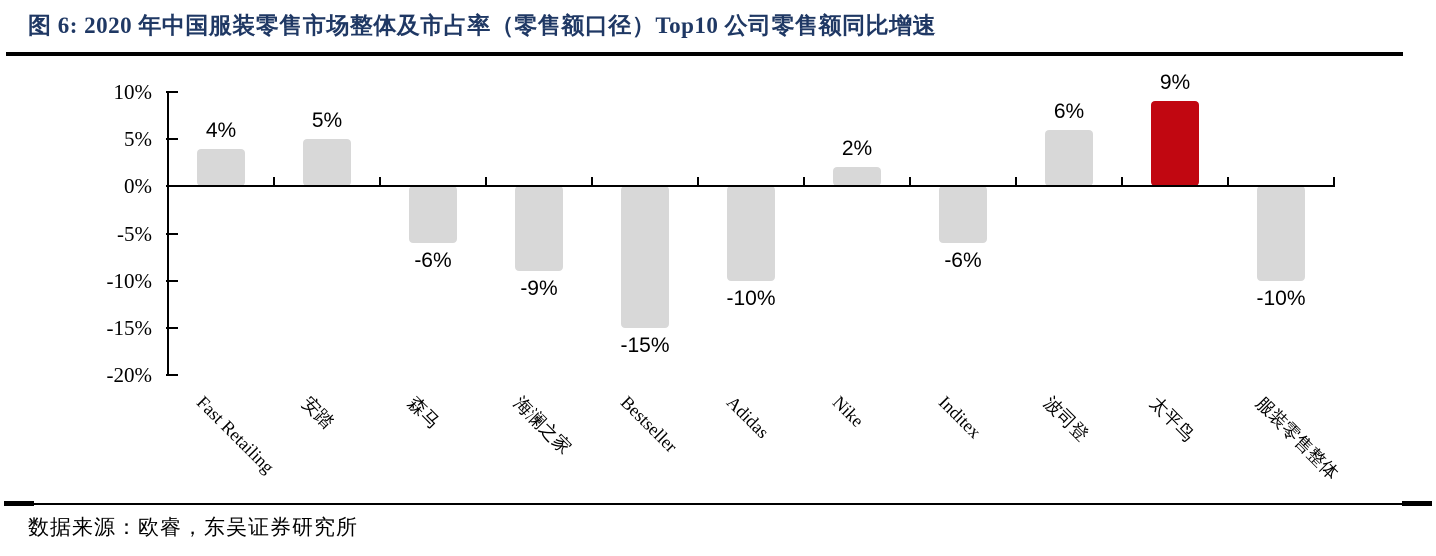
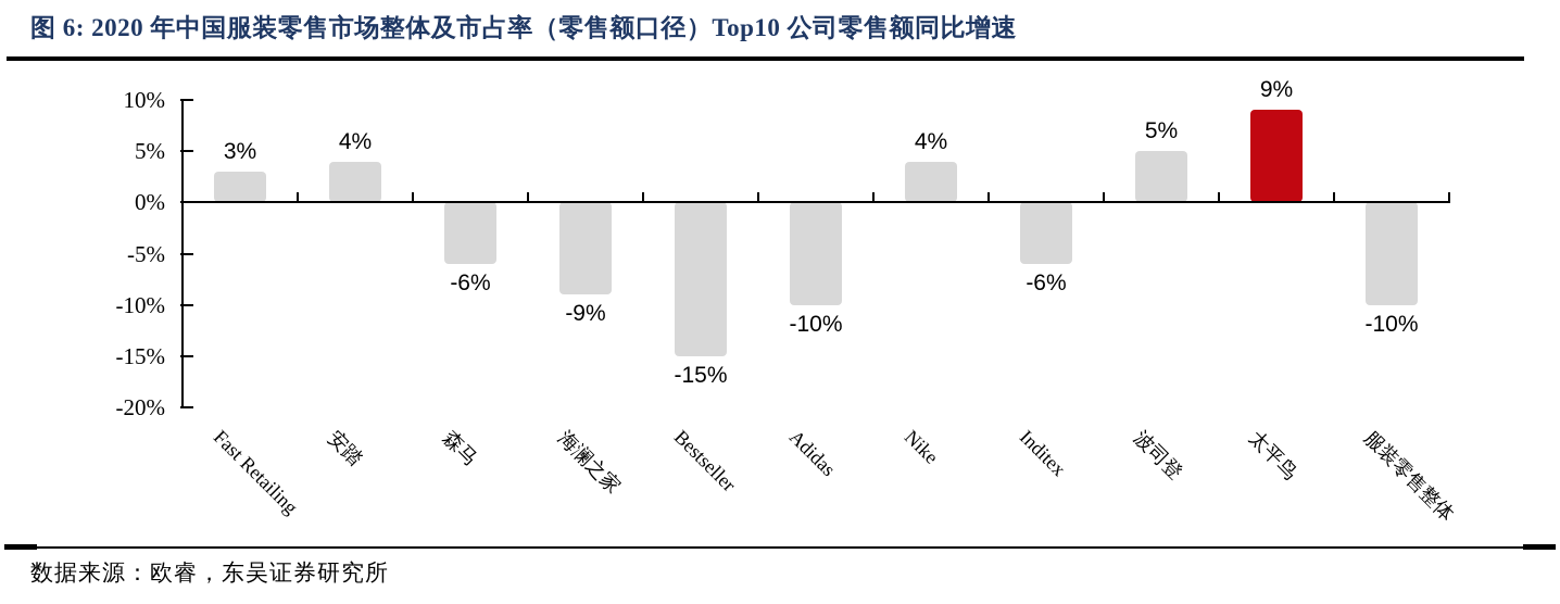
Fast Retailing: 4% -> 3%
安踏: 5% -> 4%
Nike: 2% -> 4%
波司登: 6% -> 5%
